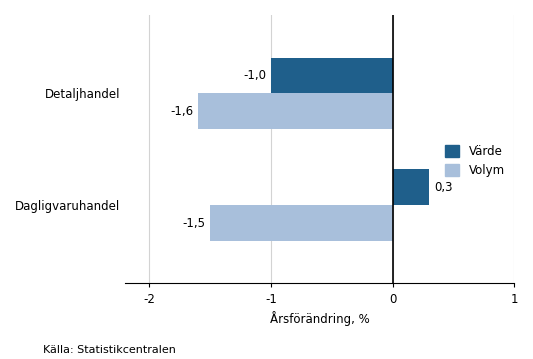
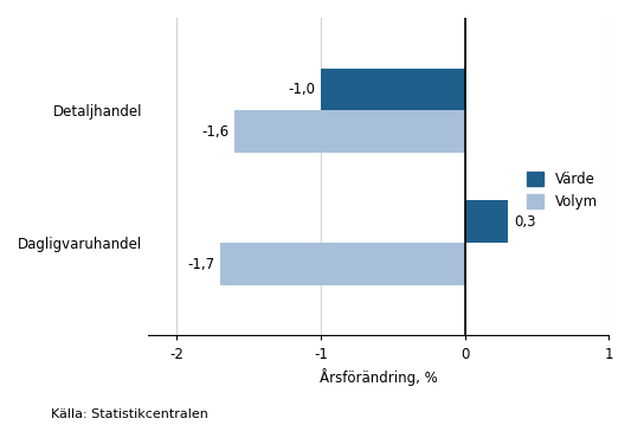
Volym/Dagligvaruhandel: -1,5 -> -1,7
